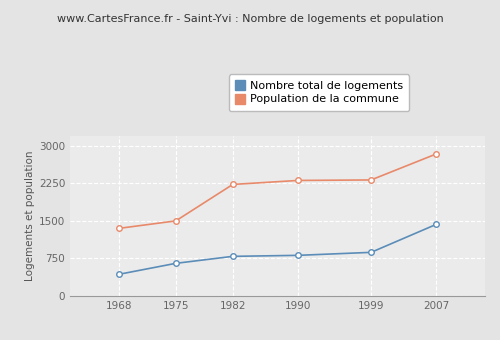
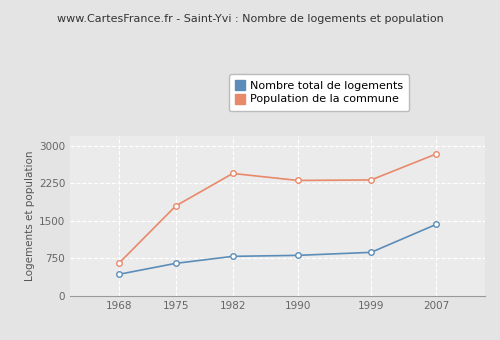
Population de la commune/1968: 1350 -> 650
Population de la commune/1975: 1500 -> 1800
Population de la commune/1982: 2230 -> 2450
